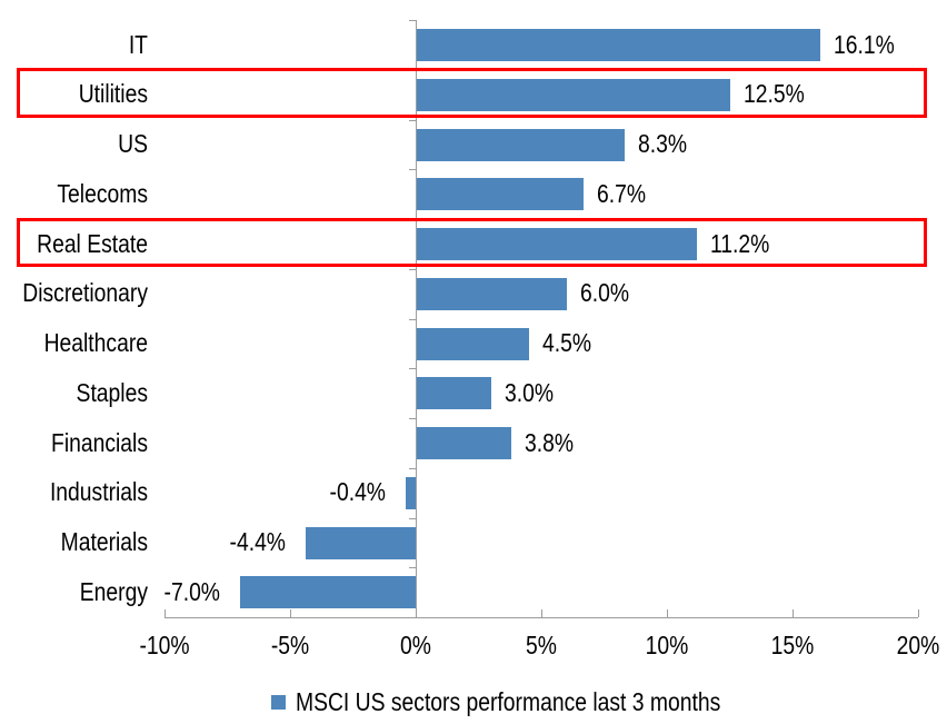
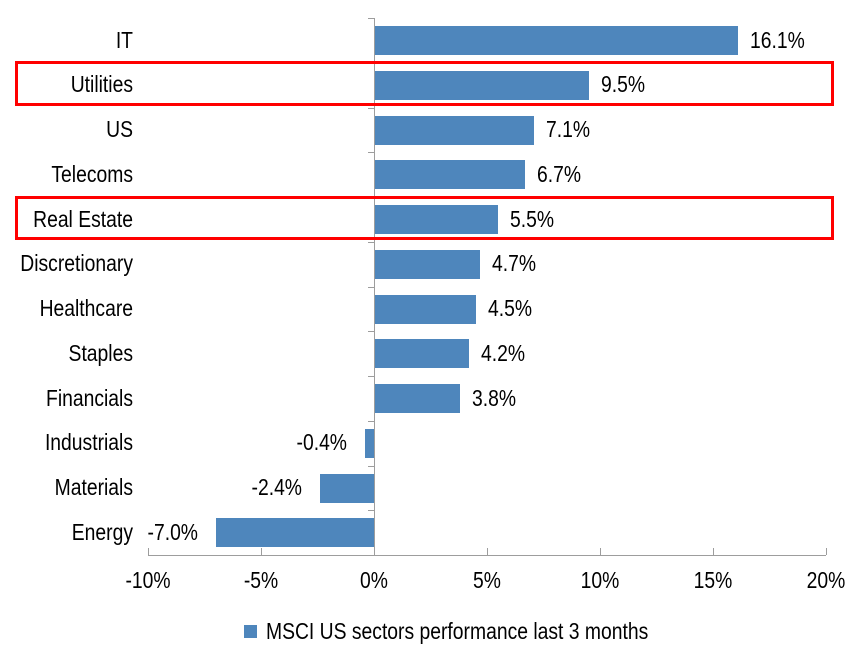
Utilities: 12.5% -> 9.5%
US: 8.3% -> 7.1%
Real Estate: 11.2% -> 5.5%
Discretionary: 6.0% -> 4.7%
Staples: 3.0% -> 4.2%
Materials: -4.4% -> -2.4%
